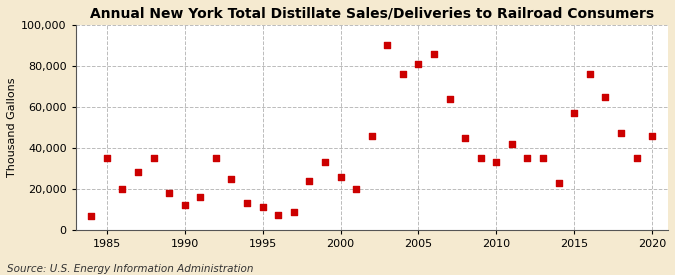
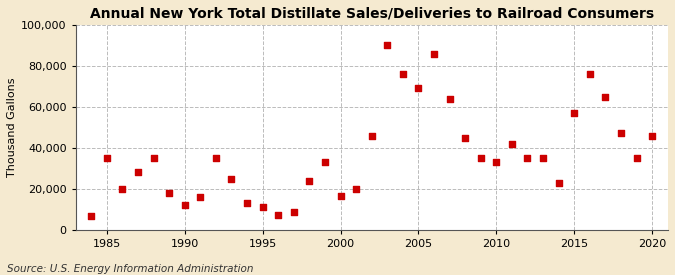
2000: 26,000 -> 16,500
2005: 81,000 -> 69,000
